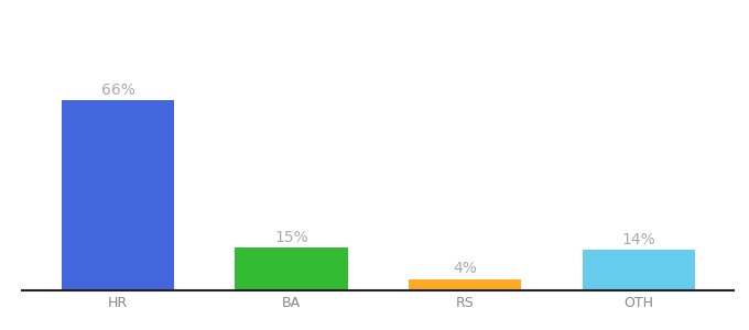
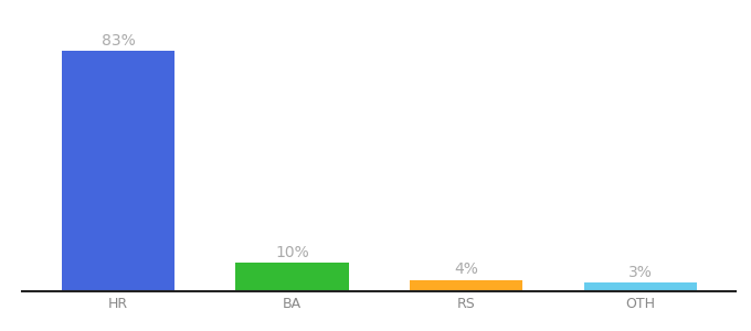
HR: 66% -> 83%
BA: 15% -> 10%
OTH: 14% -> 3%
